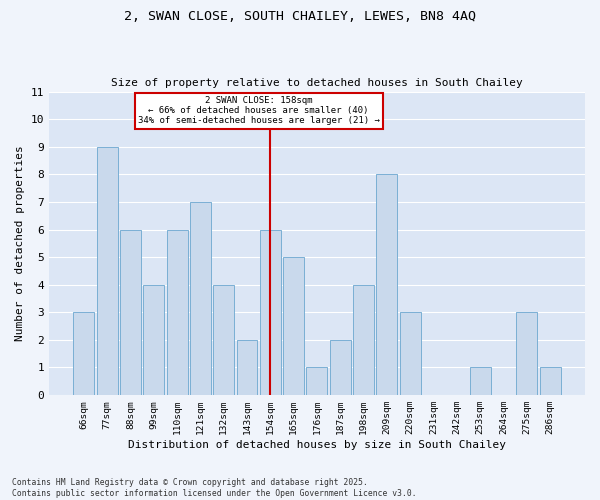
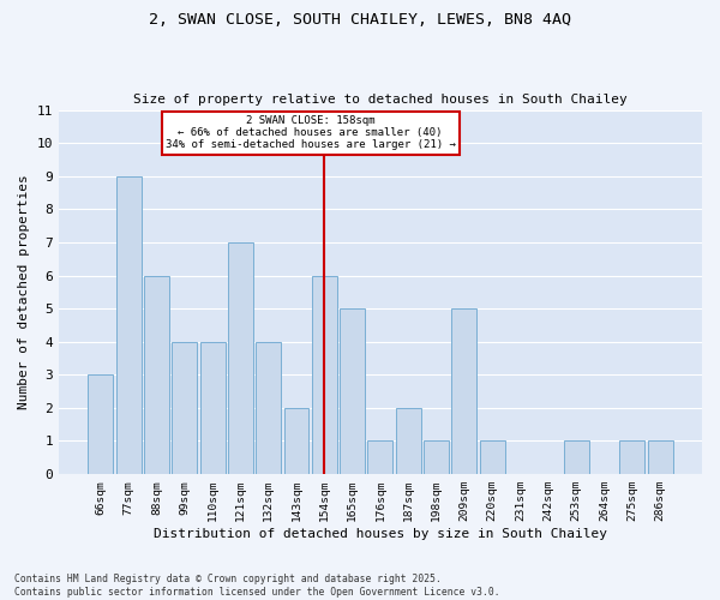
110sqm: 6 -> 4
198sqm: 4 -> 1
209sqm: 8 -> 5
220sqm: 3 -> 1
275sqm: 3 -> 1
